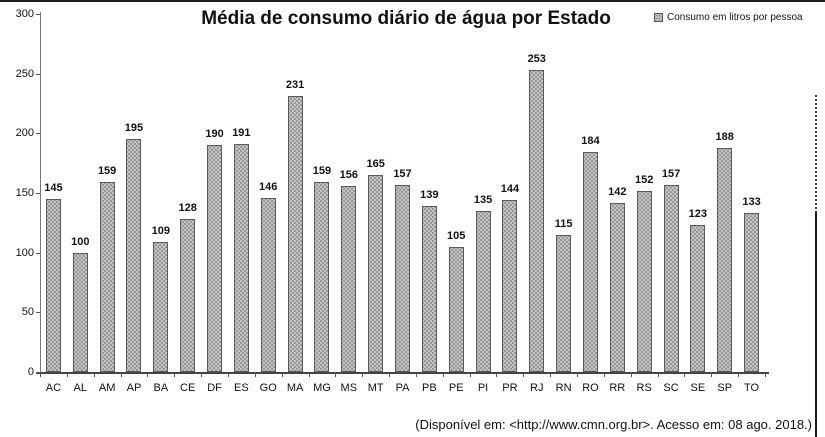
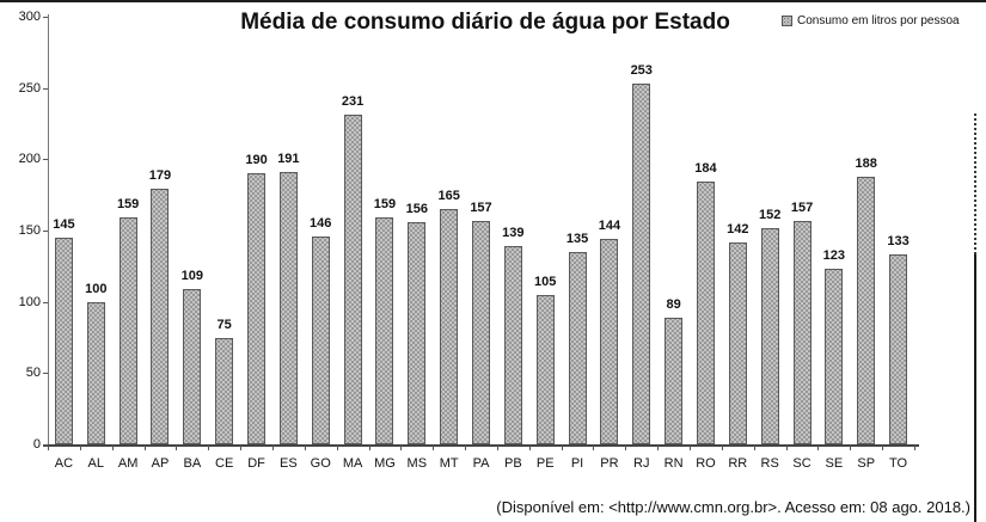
AP: 195 -> 179
CE: 128 -> 75
RN: 115 -> 89
